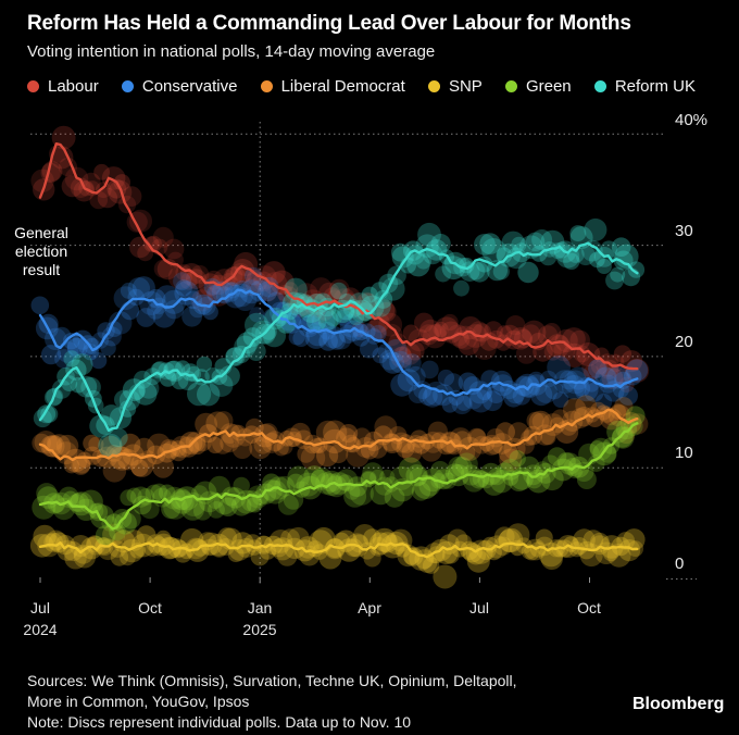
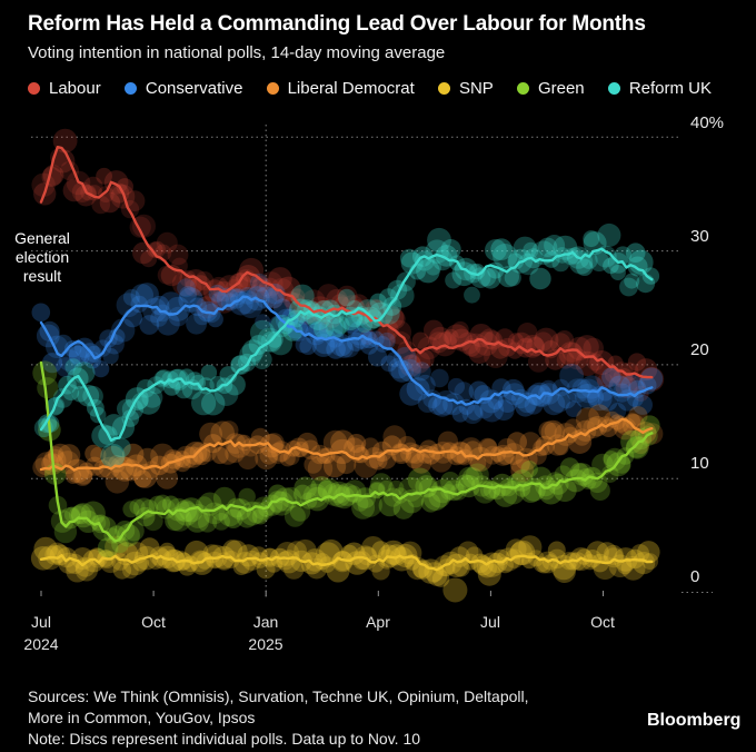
Liberal Democrat/0: 12.1% -> 10.8%
Green/0: 6.7% -> 20.2%
